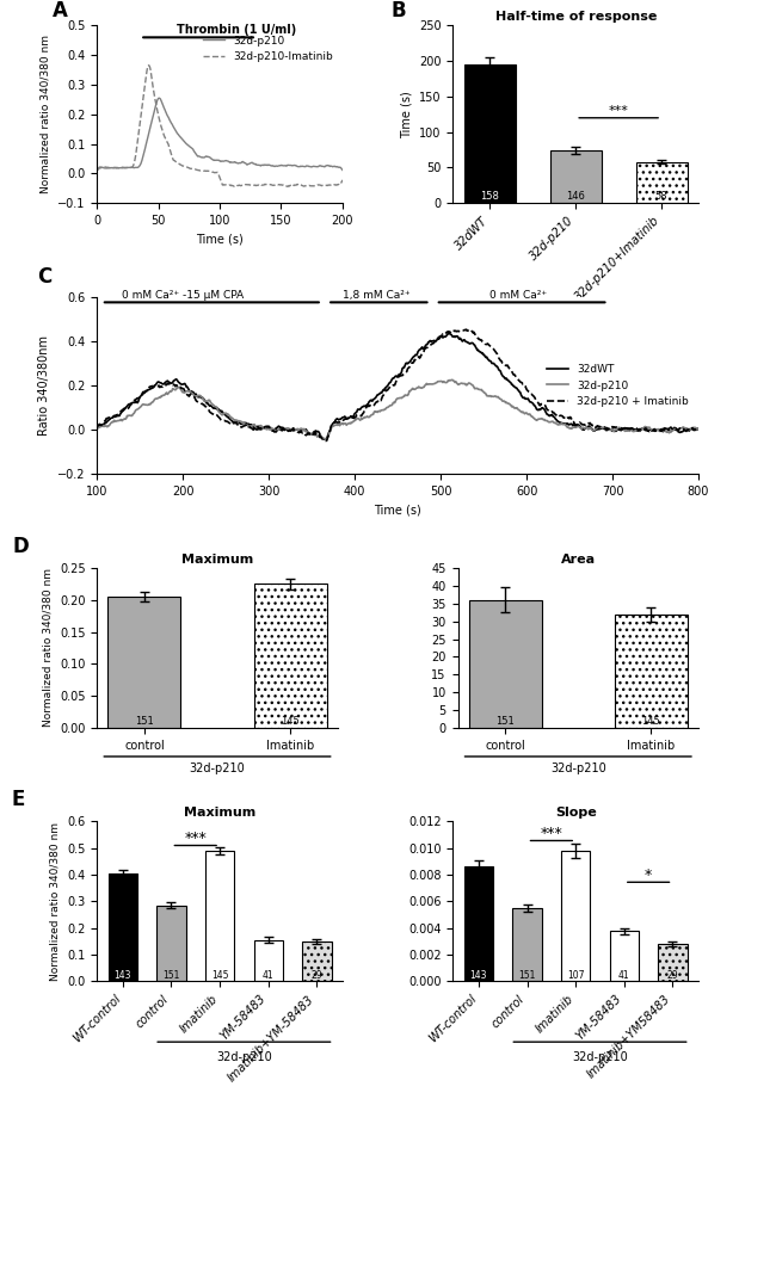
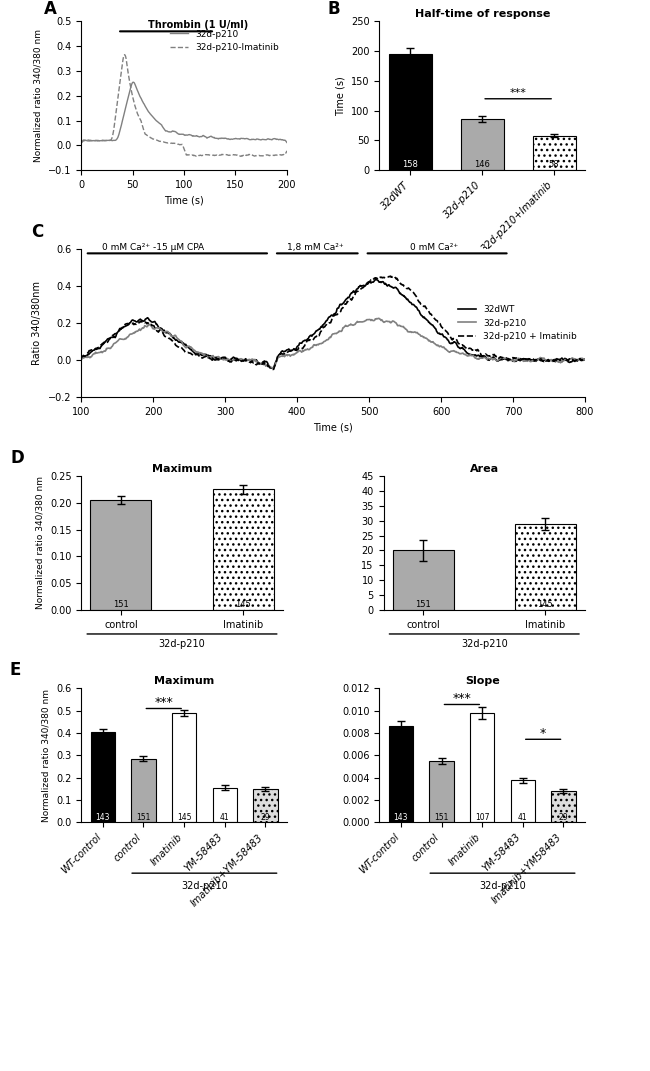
Half-time of response/32d-p210: 75 -> 86
Area/control: 36 -> 20
Area/Imatinib: 32 -> 29
